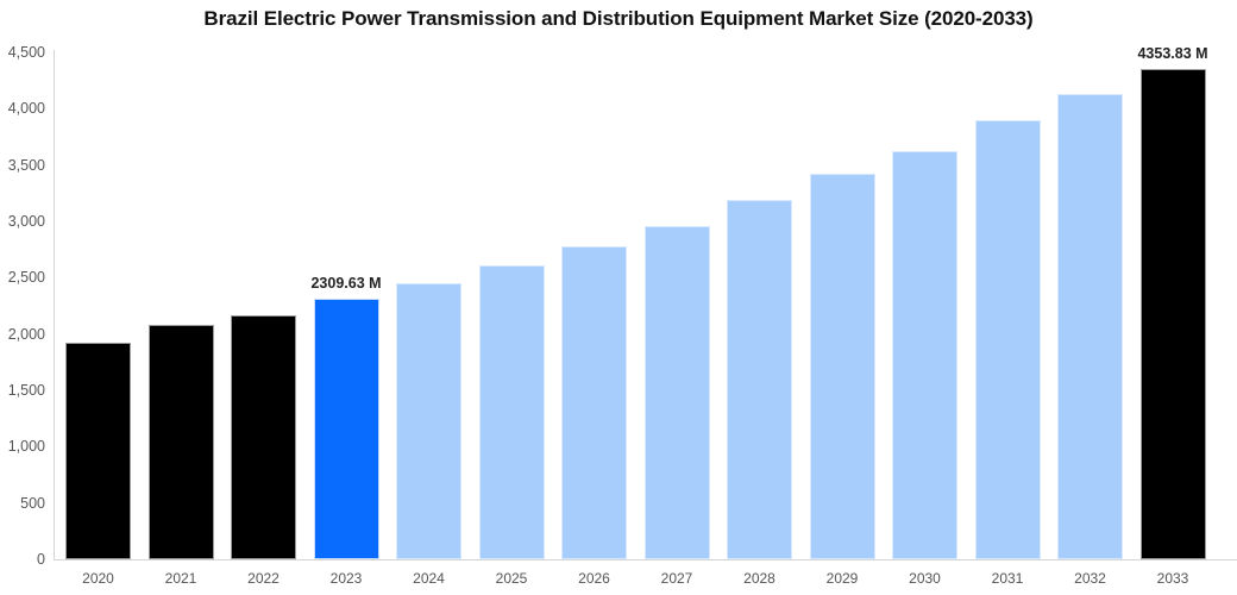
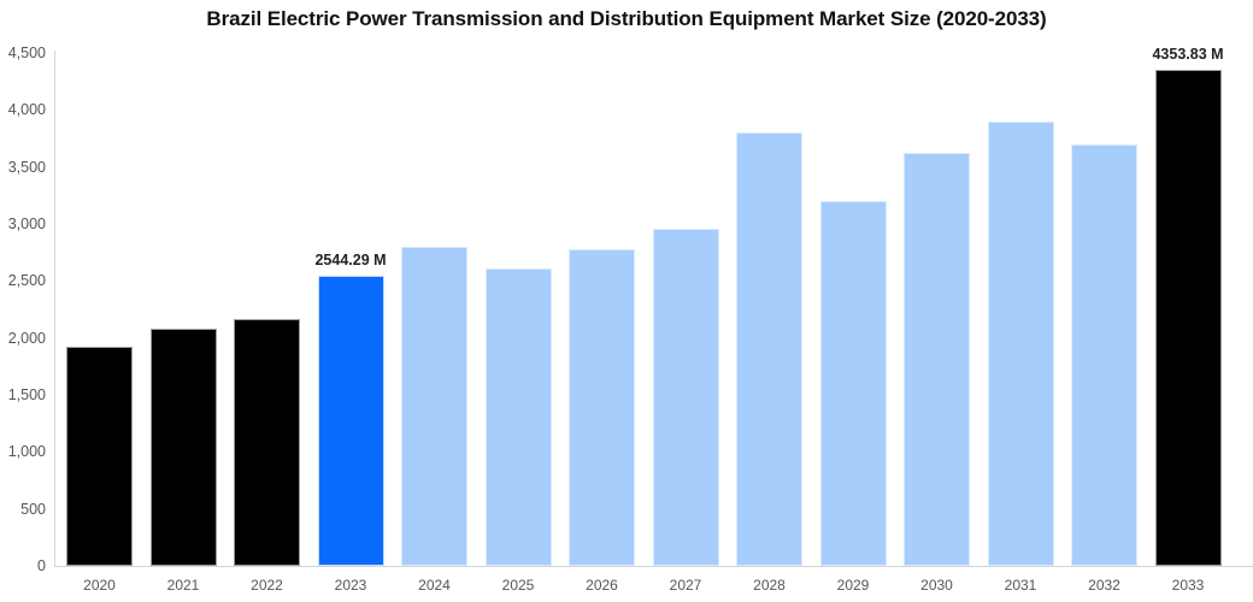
2023: 2309.63 -> 2544.29
2024: 2400 -> 2800
2028: 3200 -> 3800
2029: 3400 -> 3200
2032: 4100 -> 3700
